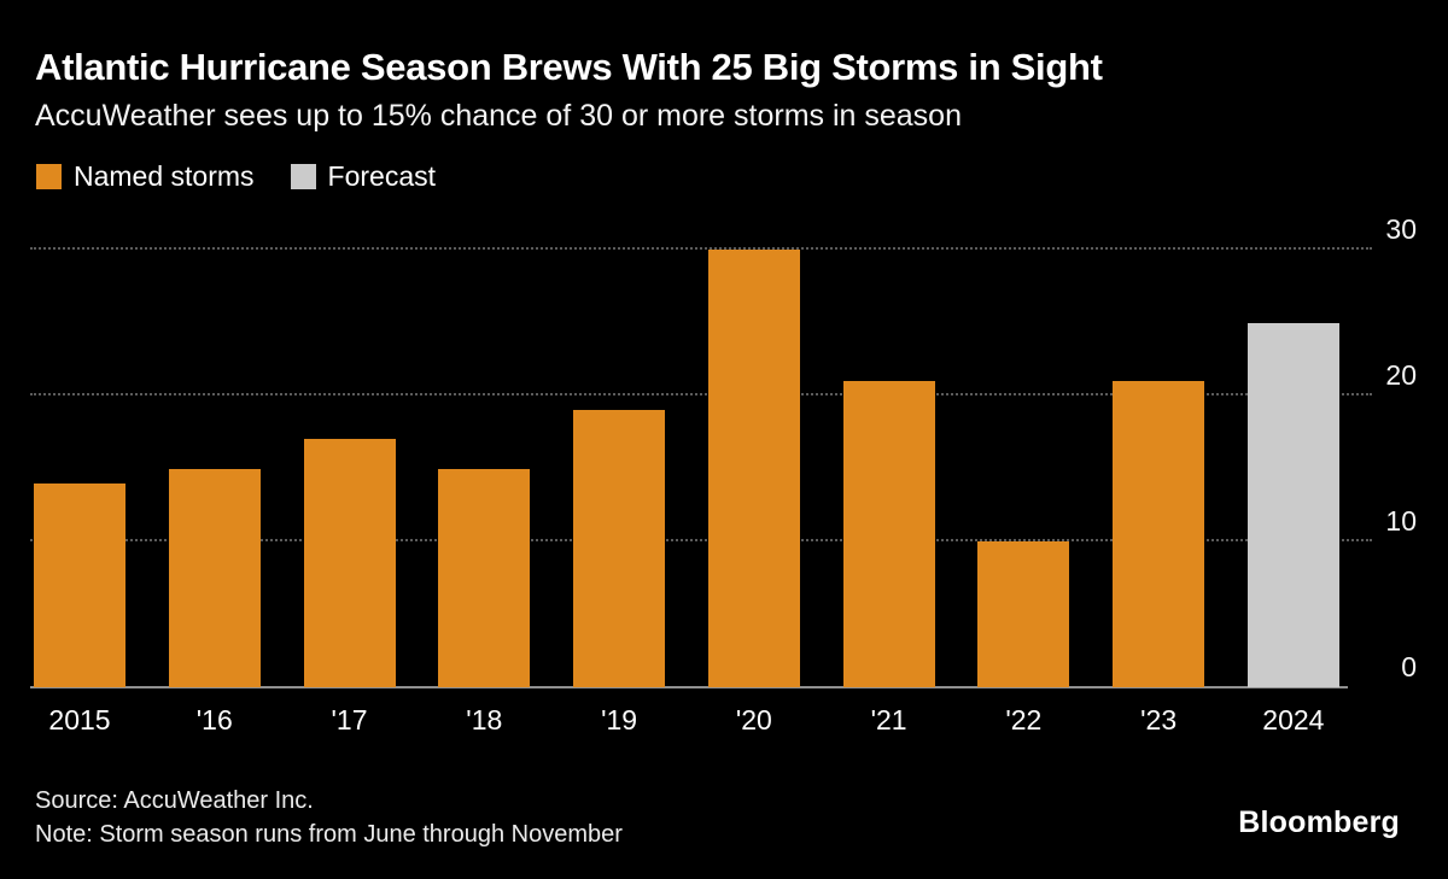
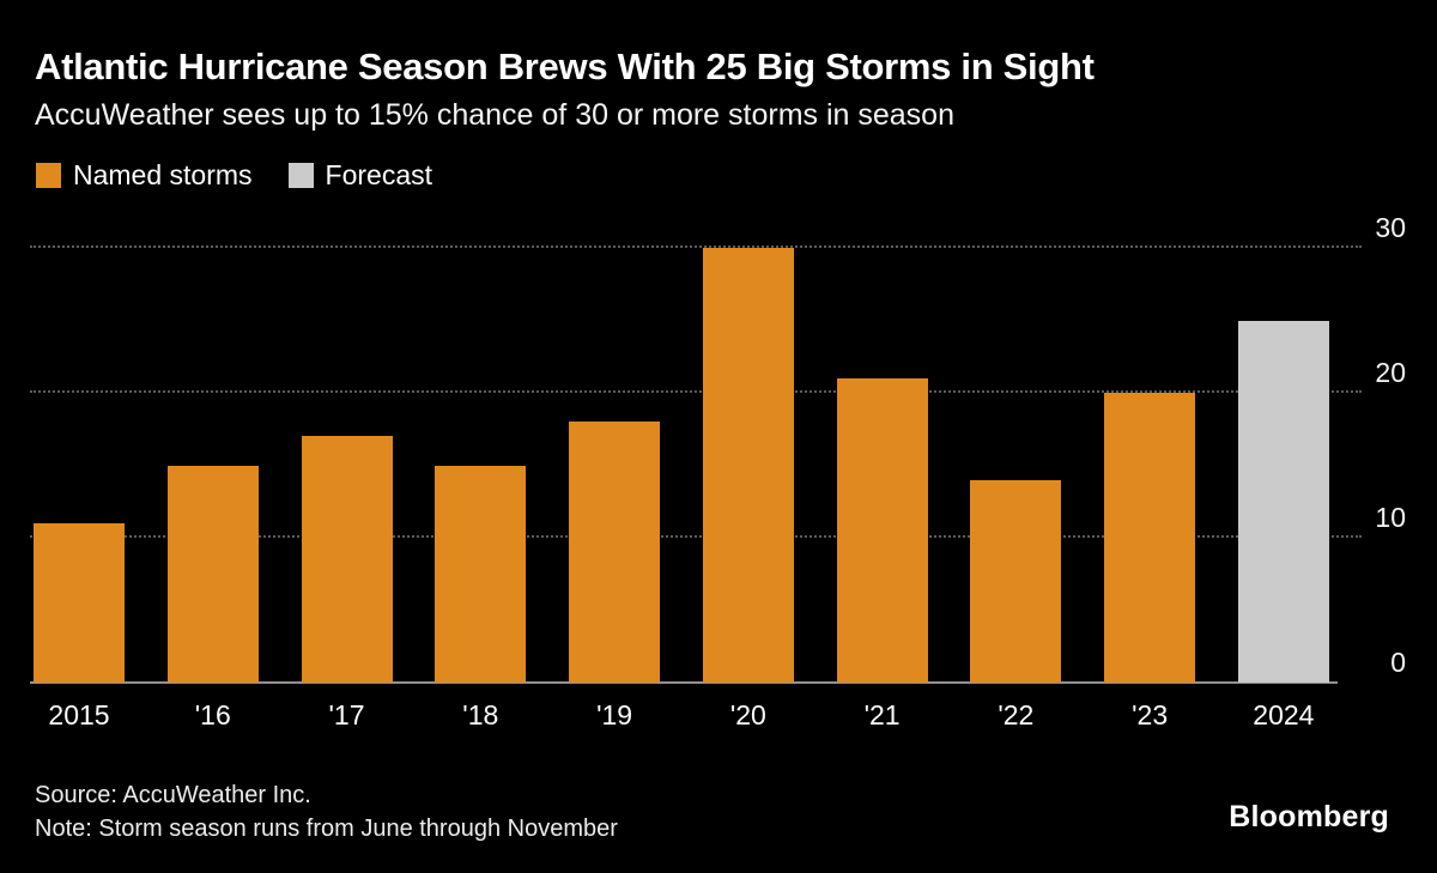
2015: 14 -> 11
'19: 19 -> 18
'22: 10 -> 14
'23: 21 -> 20
